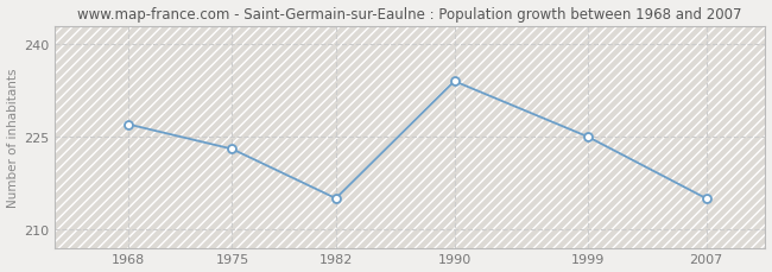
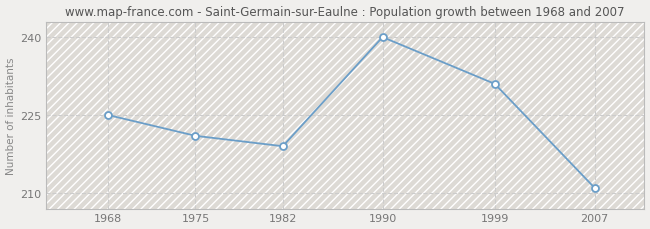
1968: 227 -> 225
1975: 223 -> 221
1982: 215 -> 219
1990: 234 -> 240
1999: 225 -> 231
2007: 215 -> 211
